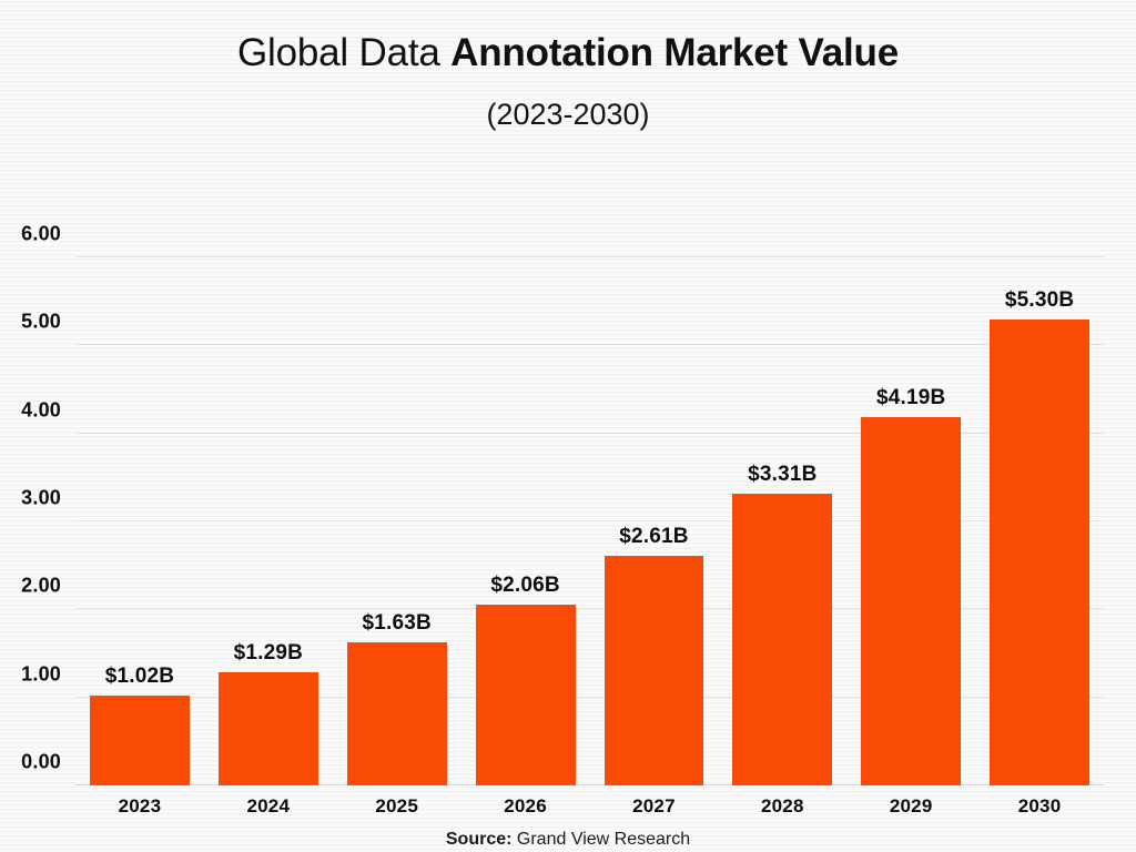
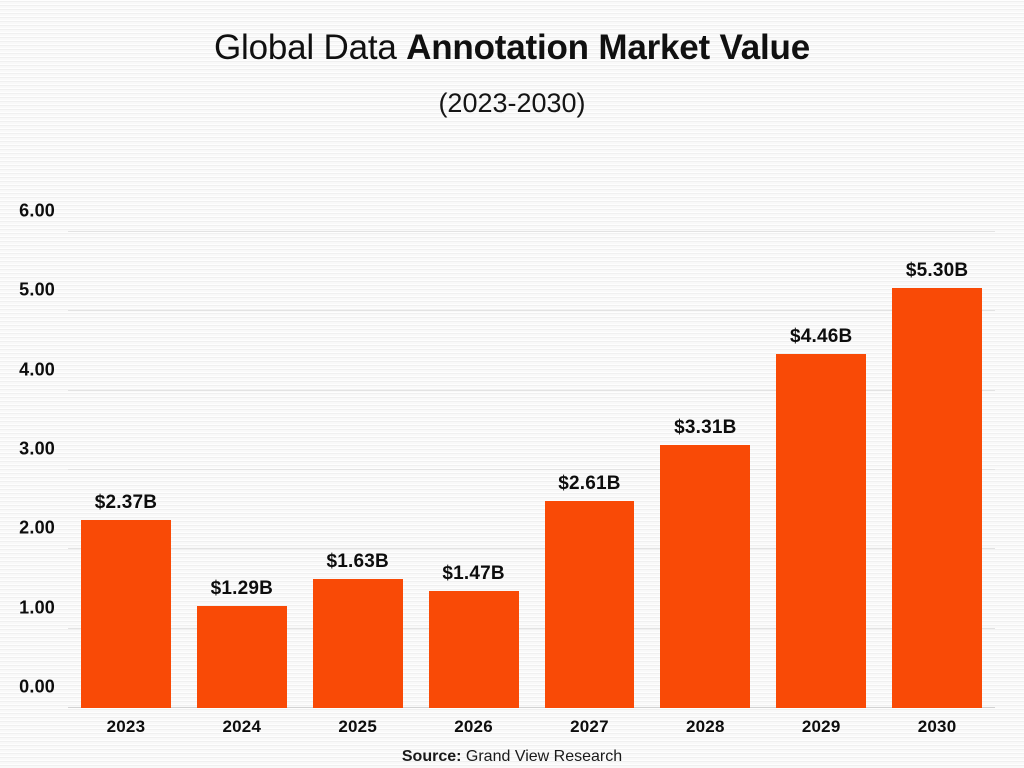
2023: $1.02B -> $2.37B
2026: $2.06B -> $1.47B
2029: $4.19B -> $4.46B
